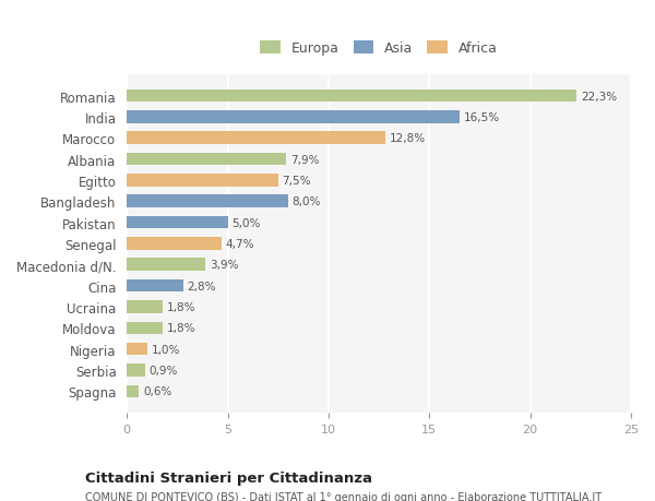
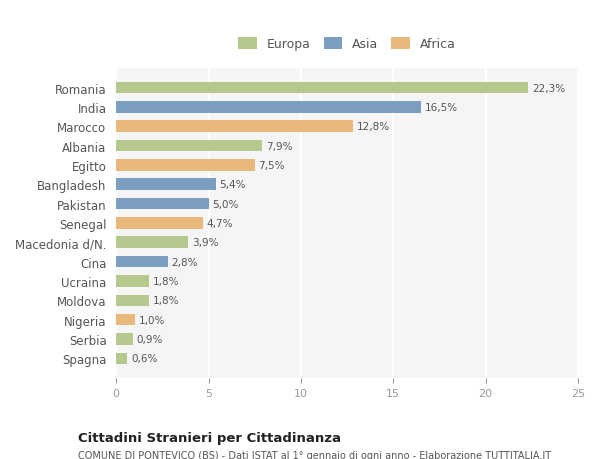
Bangladesh: 8,0% -> 5,4%
